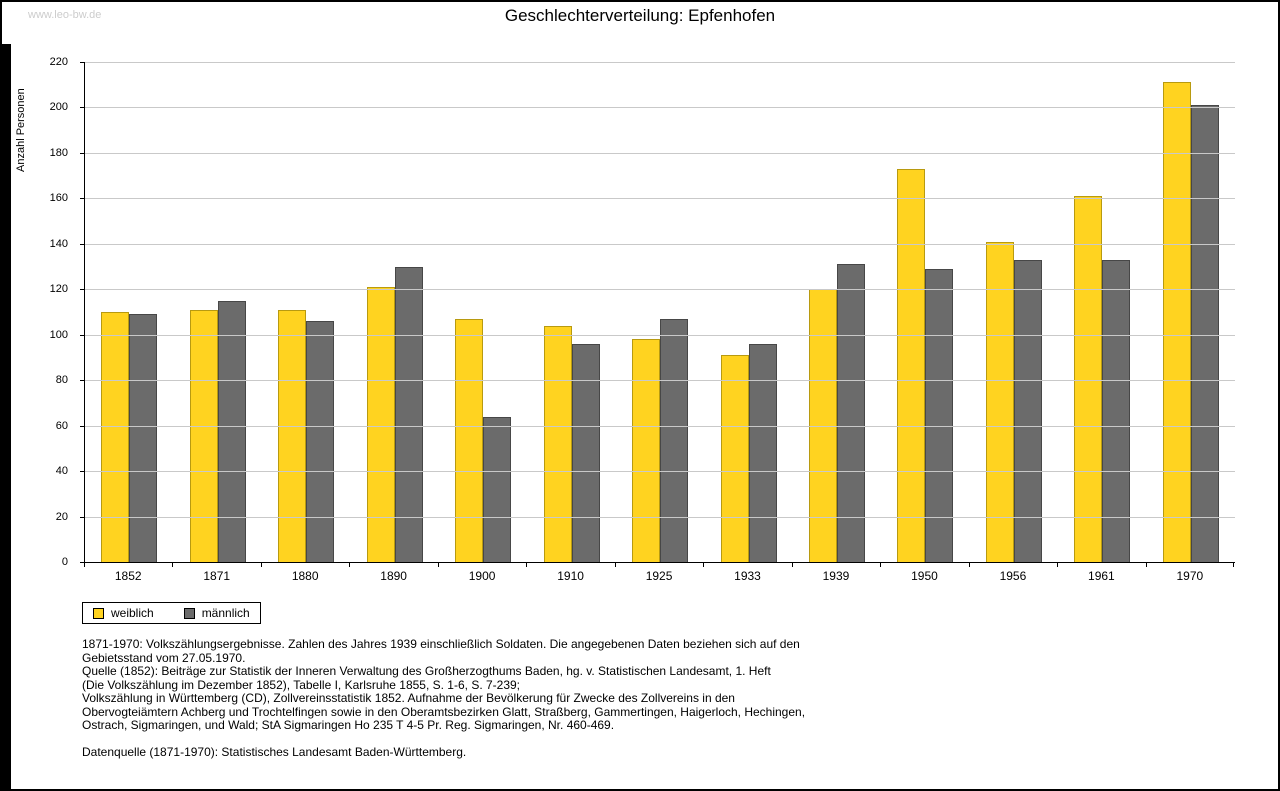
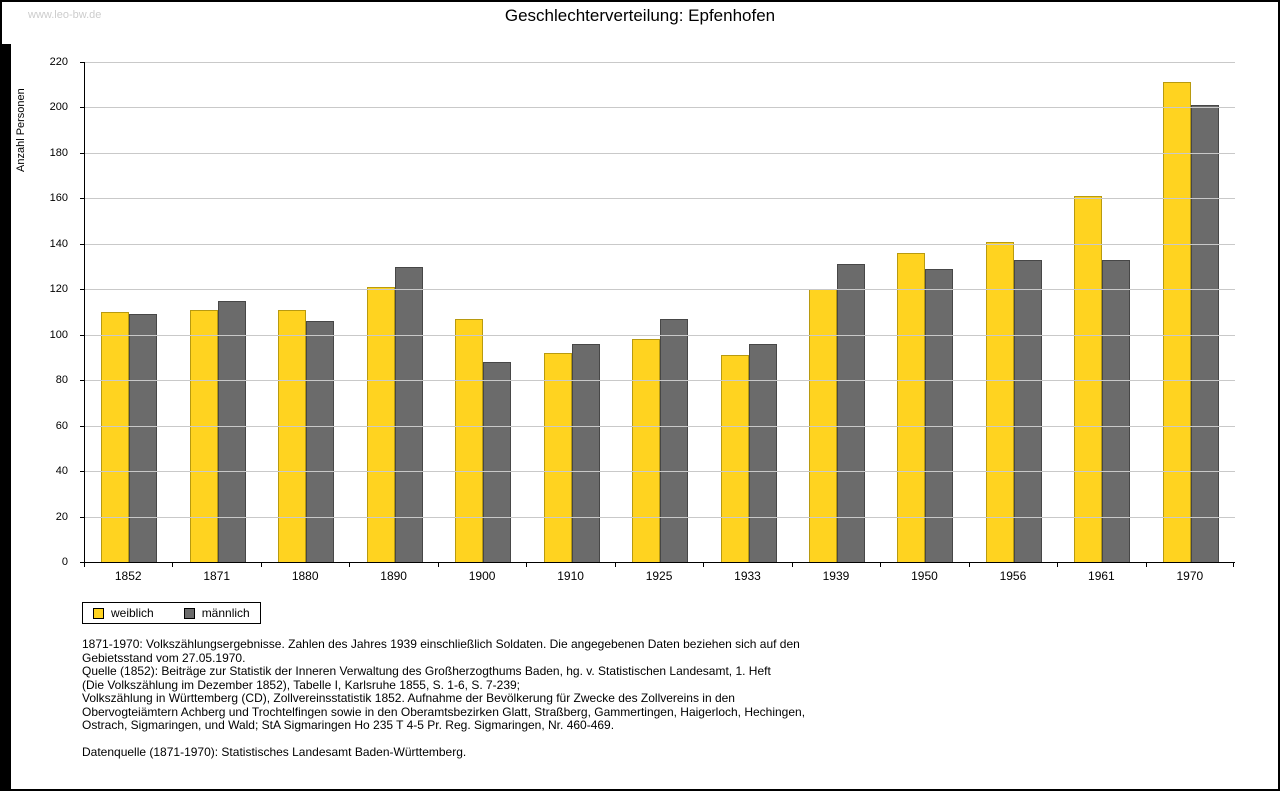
männlich/1900: 64 -> 88
weiblich/1910: 104 -> 92
weiblich/1950: 173 -> 136
